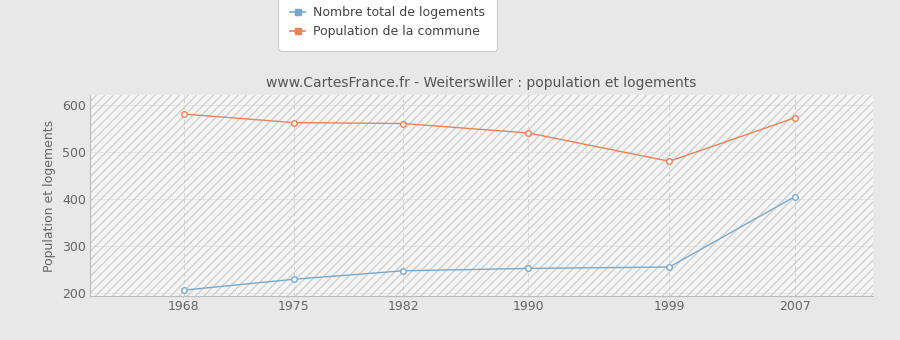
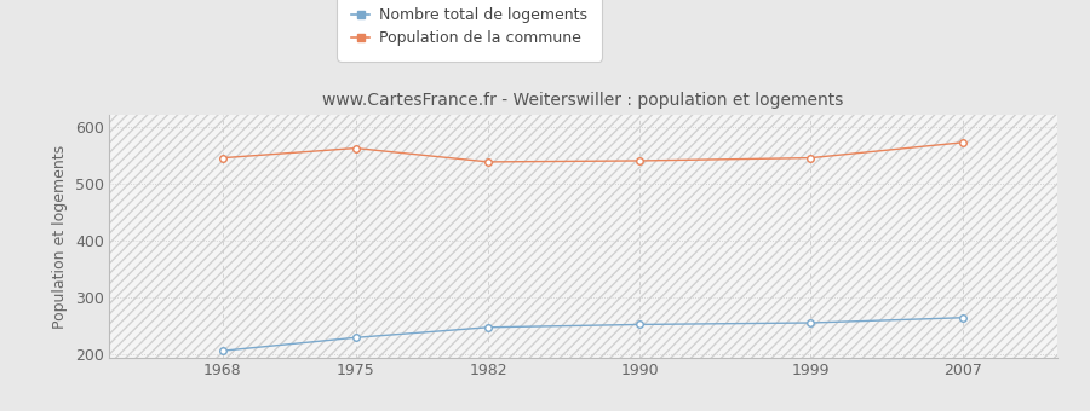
Population de la commune/1968: 580 -> 545
Population de la commune/1982: 560 -> 538
Population de la commune/1999: 480 -> 545
Nombre total de logements/2007: 405 -> 265
